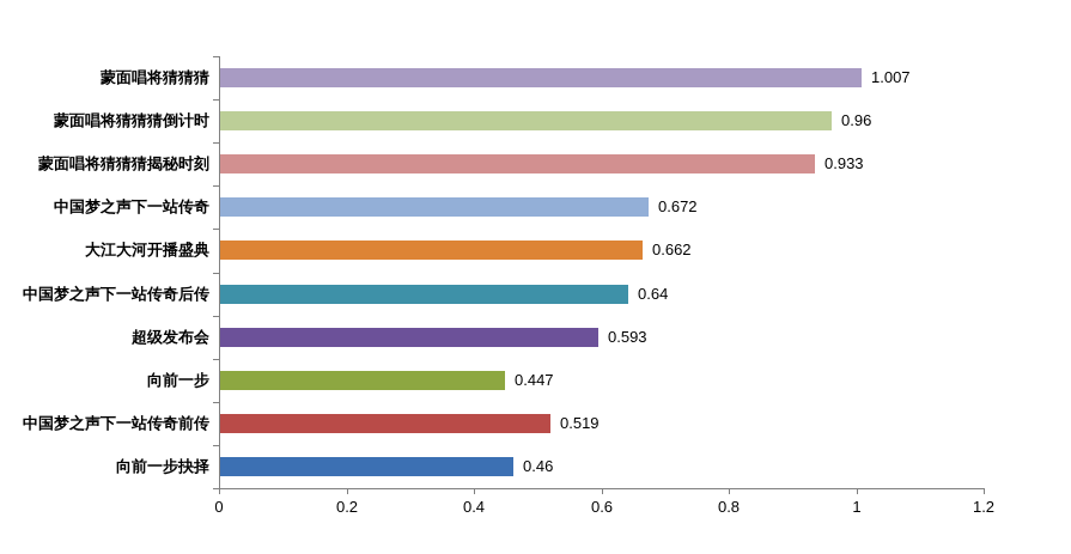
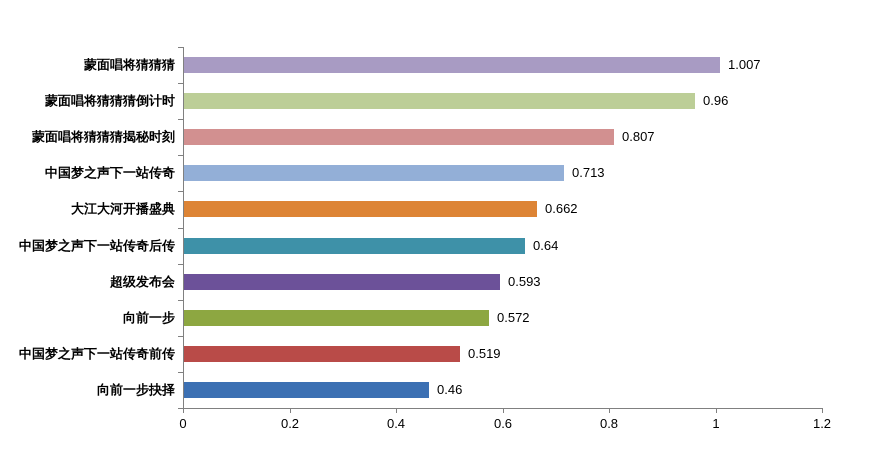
蒙面唱将猜猜猜揭秘时刻: 0.933 -> 0.807
中国梦之声下一站传奇: 0.672 -> 0.713
向前一步: 0.447 -> 0.572
